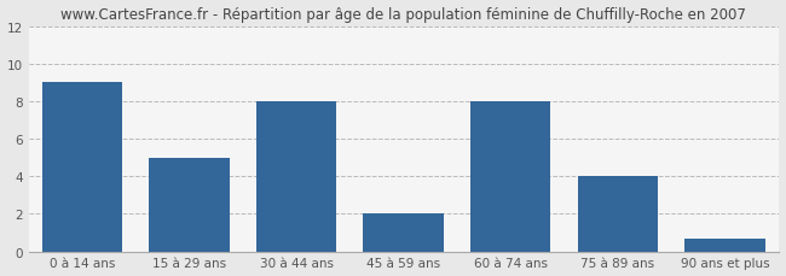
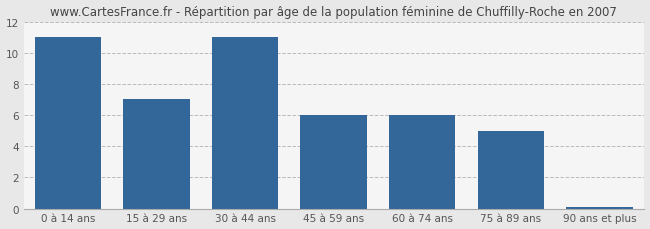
0 à 14 ans: 9.0 -> 11.0
15 à 29 ans: 5.0 -> 7.0
30 à 44 ans: 8.0 -> 11.0
45 à 59 ans: 2.0 -> 6.0
60 à 74 ans: 8.0 -> 6.0
75 à 89 ans: 4.0 -> 5.0
90 ans et plus: 0.7 -> 0.1
